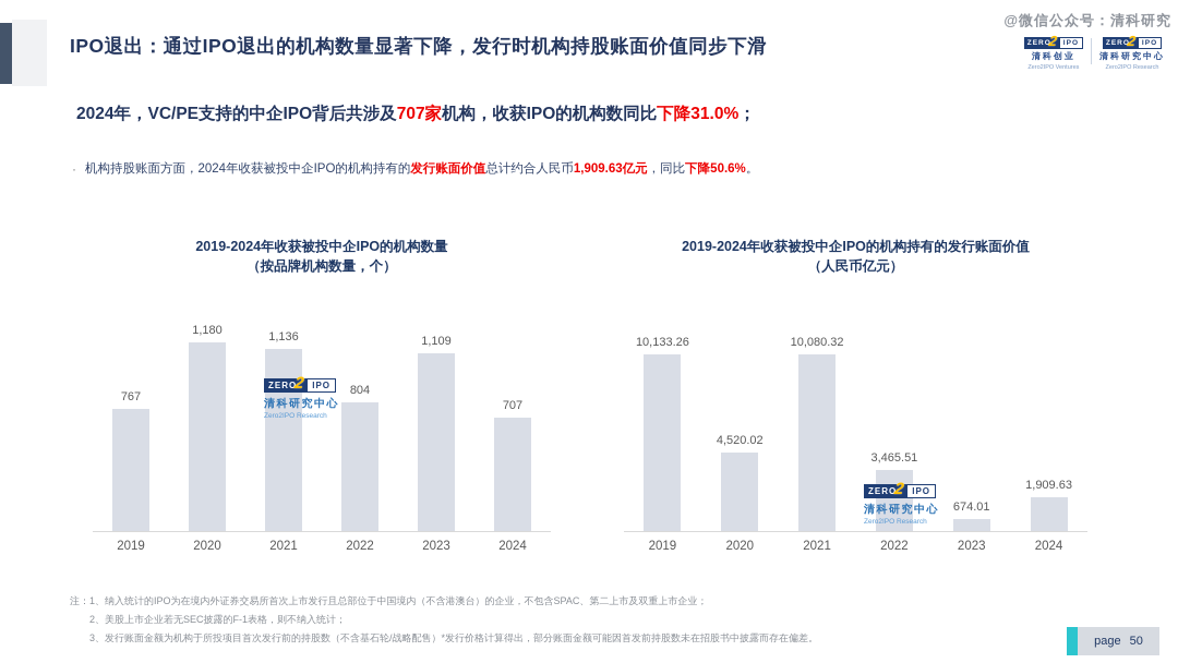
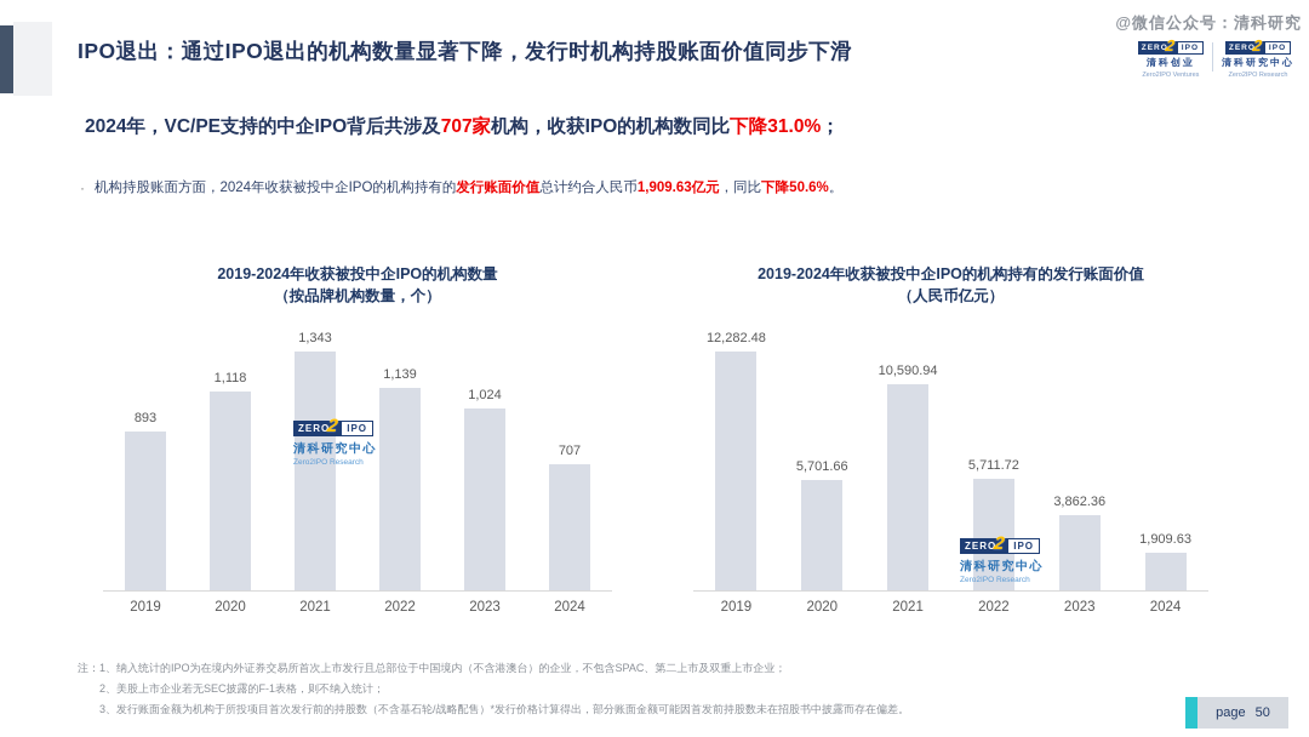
2019-2024年收获被投中企IPO的机构数量/2019: 767 -> 893
2019-2024年收获被投中企IPO的机构数量/2020: 1,180 -> 1,118
2019-2024年收获被投中企IPO的机构数量/2021: 1,136 -> 1,343
2019-2024年收获被投中企IPO的机构数量/2022: 804 -> 1,139
2019-2024年收获被投中企IPO的机构数量/2023: 1,109 -> 1,024
2019-2024年收获被投中企IPO的机构持有的发行账面价值/2019: 10,133.26 -> 12,282.48
2019-2024年收获被投中企IPO的机构持有的发行账面价值/2020: 4,520.02 -> 5,701.66
2019-2024年收获被投中企IPO的机构持有的发行账面价值/2021: 10,080.32 -> 10,590.94
2019-2024年收获被投中企IPO的机构持有的发行账面价值/2022: 3,465.51 -> 5,711.72
2019-2024年收获被投中企IPO的机构持有的发行账面价值/2023: 674.01 -> 3,862.36
